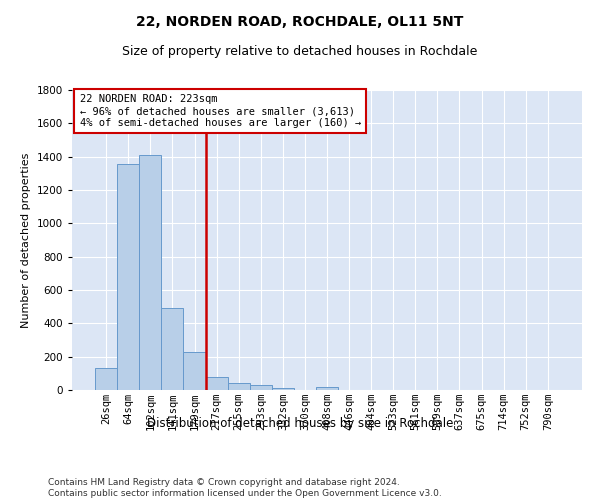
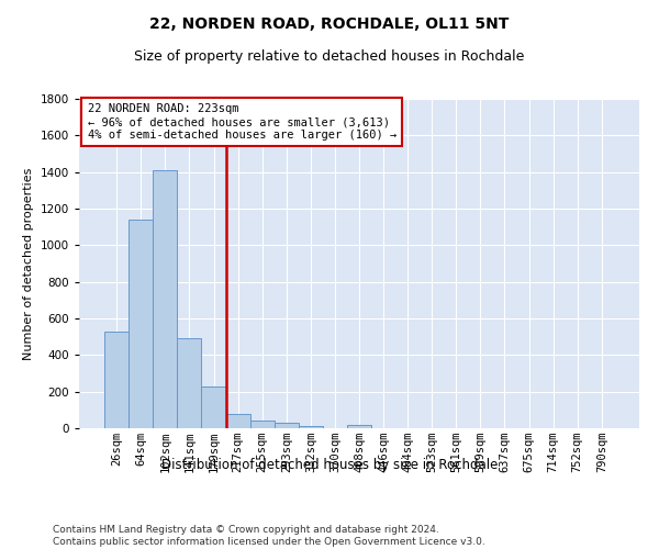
26sqm: 140 -> 530
64sqm: 1360 -> 1140
